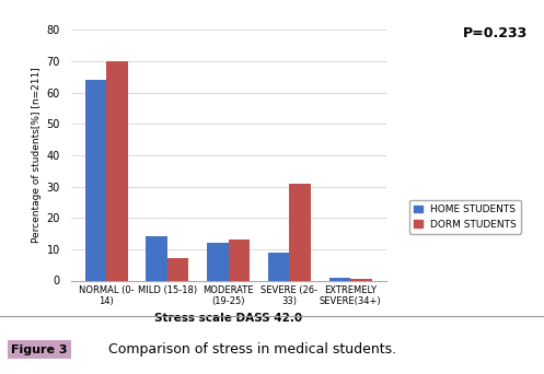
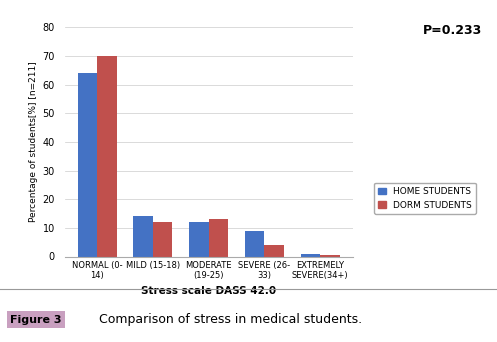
DORM STUDENTS/MILD (15-18): 7.0 -> 12.0
DORM STUDENTS/SEVERE (26- 33): 31.0 -> 4.0
